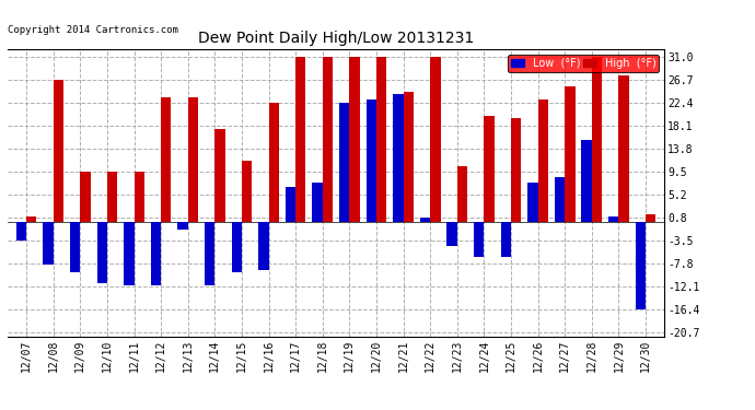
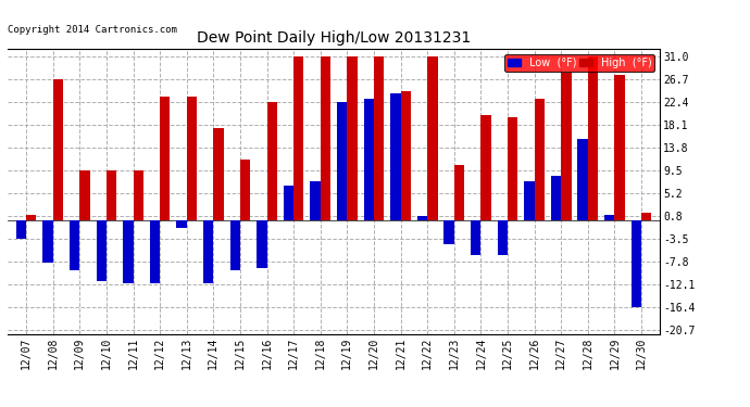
High (°F)/12/27: 25.5 -> 28.0
